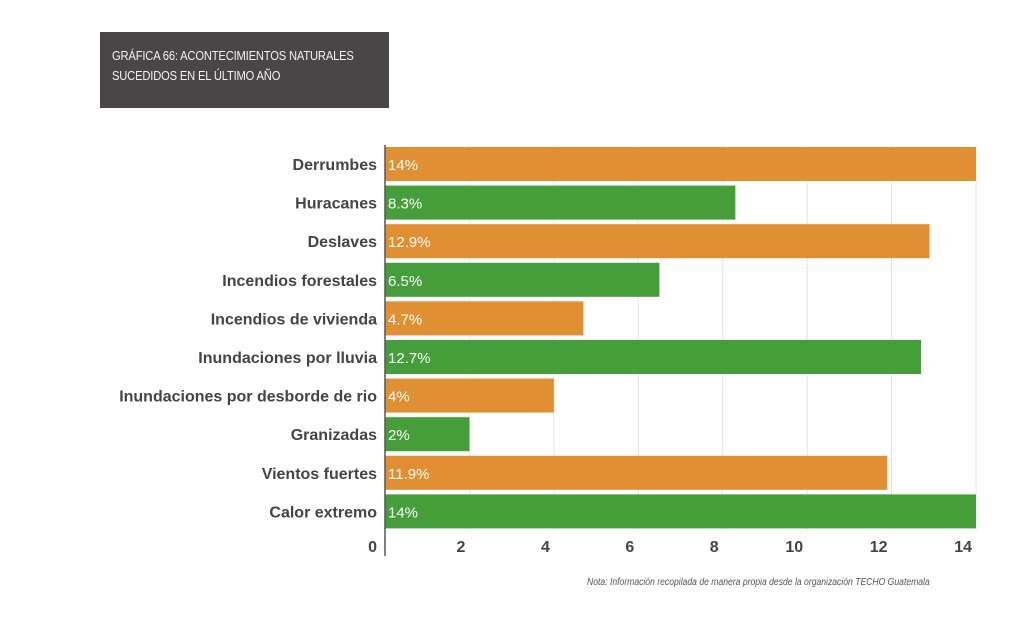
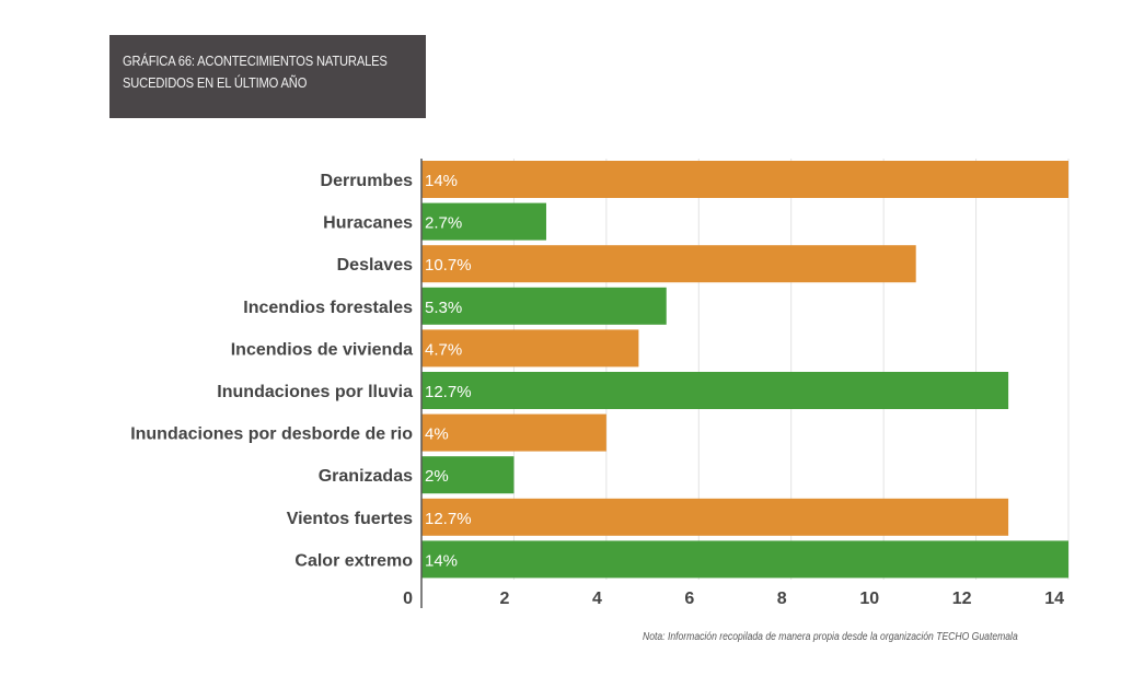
Huracanes: 8.3% -> 2.7%
Deslaves: 12.9% -> 10.7%
Incendios forestales: 6.5% -> 5.3%
Vientos fuertes: 11.9% -> 12.7%
